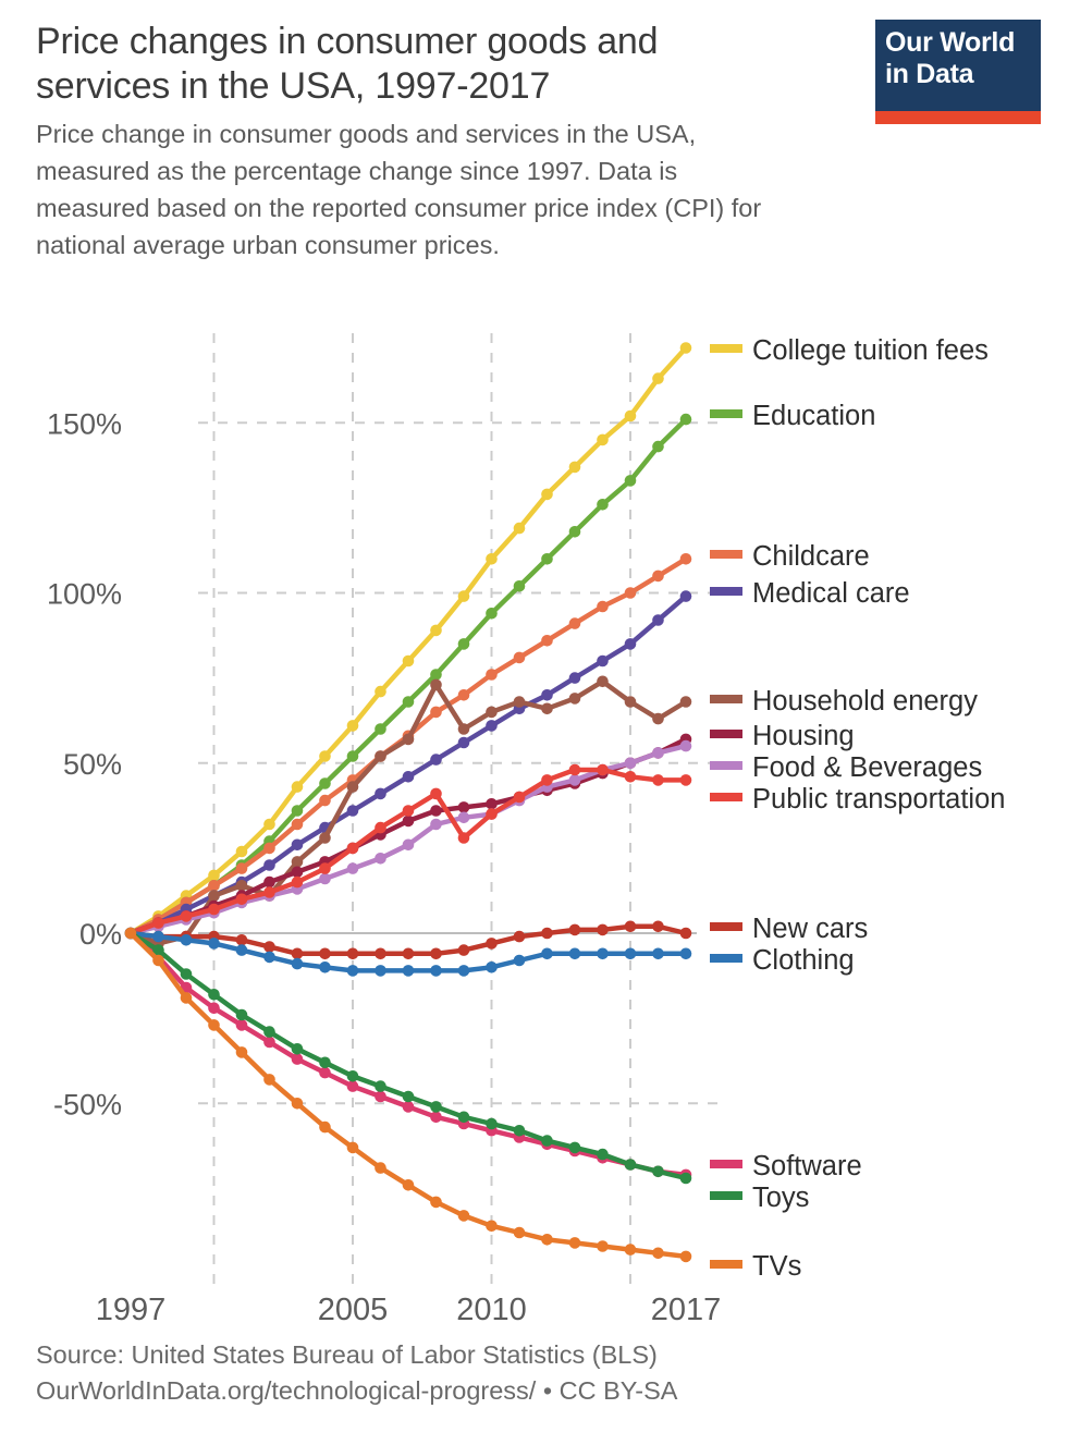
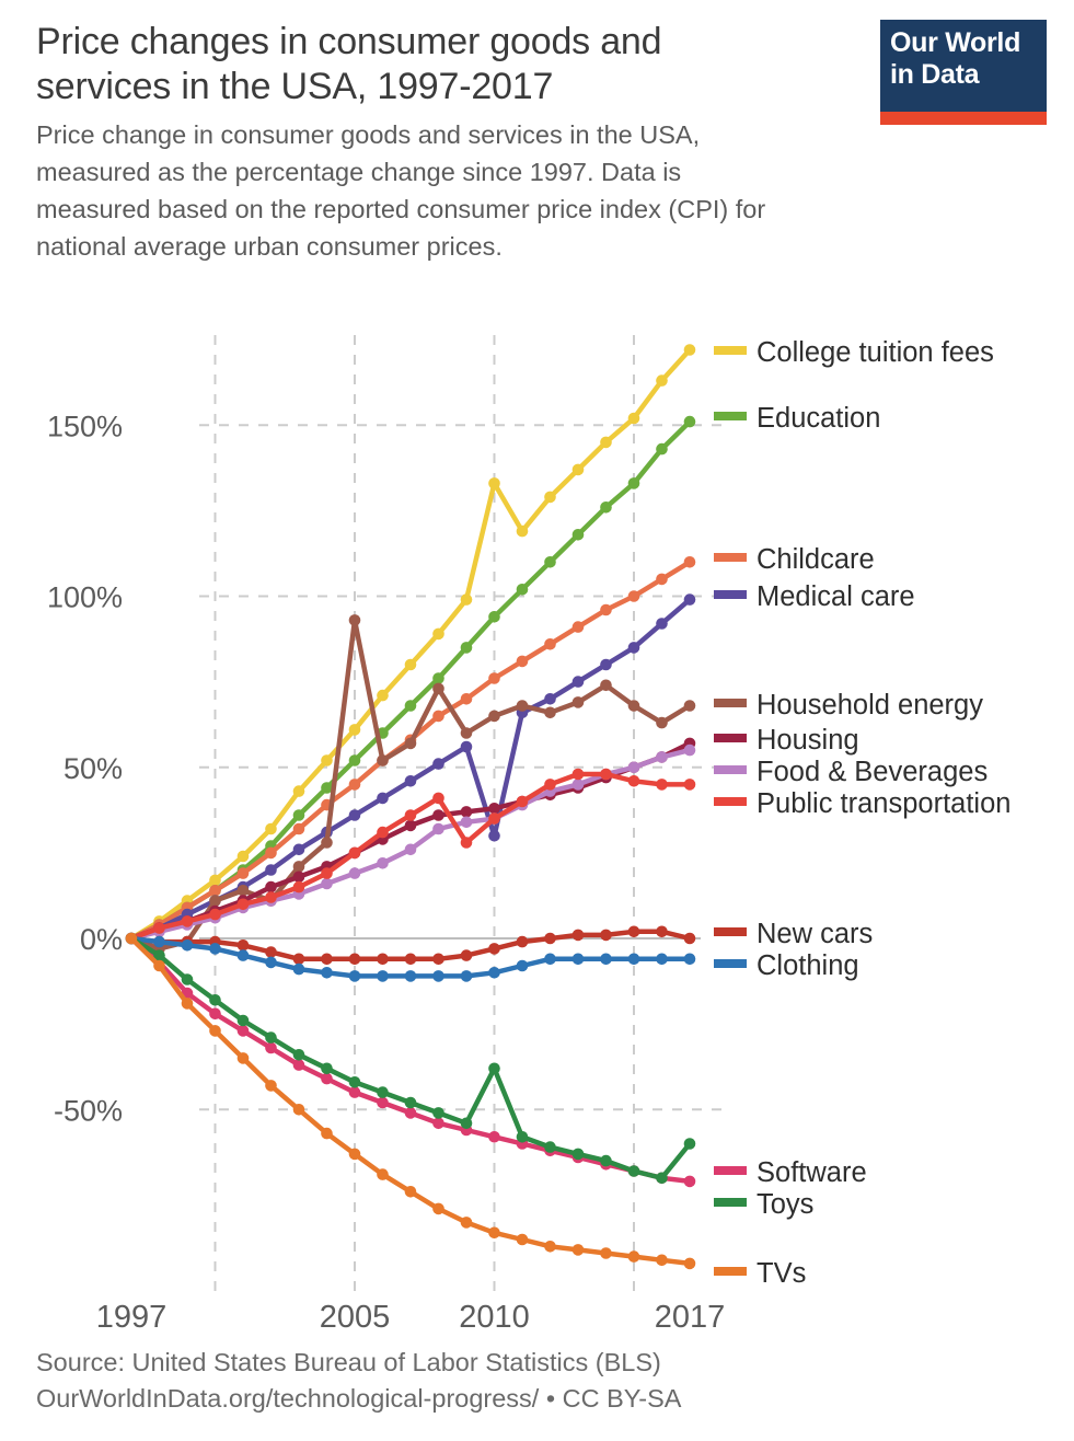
Household energy/2005: 43% -> 93%
College tuition fees/2010: 110% -> 133%
Medical care/2010: 61% -> 30%
Toys/2010: -56% -> -38%
Toys/2017: -72% -> -60%
